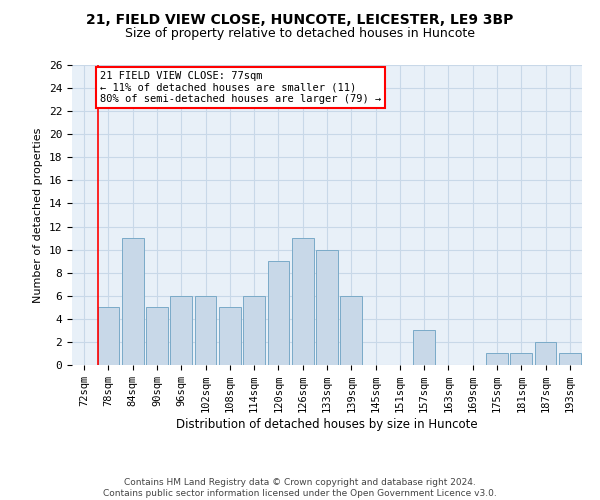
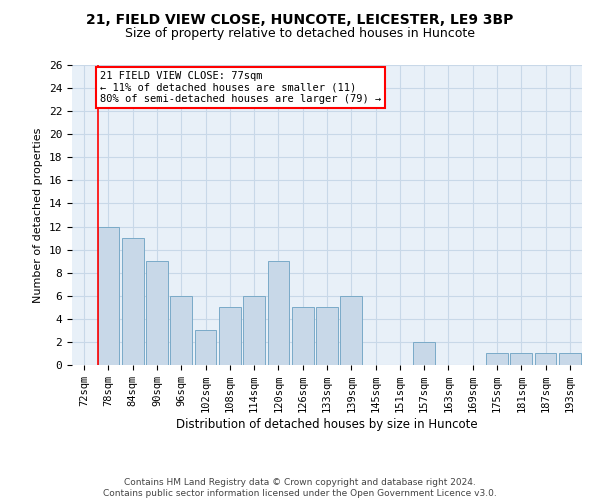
78sqm: 5 -> 12
90sqm: 5 -> 9
102sqm: 6 -> 3
126sqm: 11 -> 5
133sqm: 10 -> 5
157sqm: 3 -> 2
187sqm: 2 -> 1
